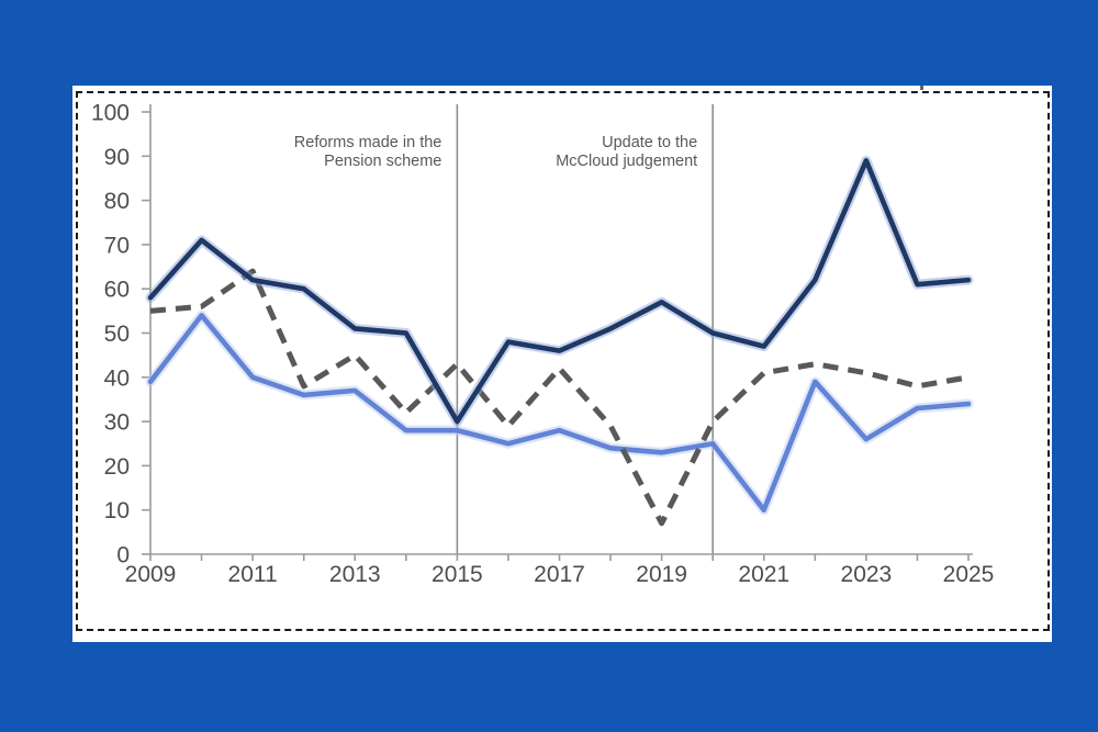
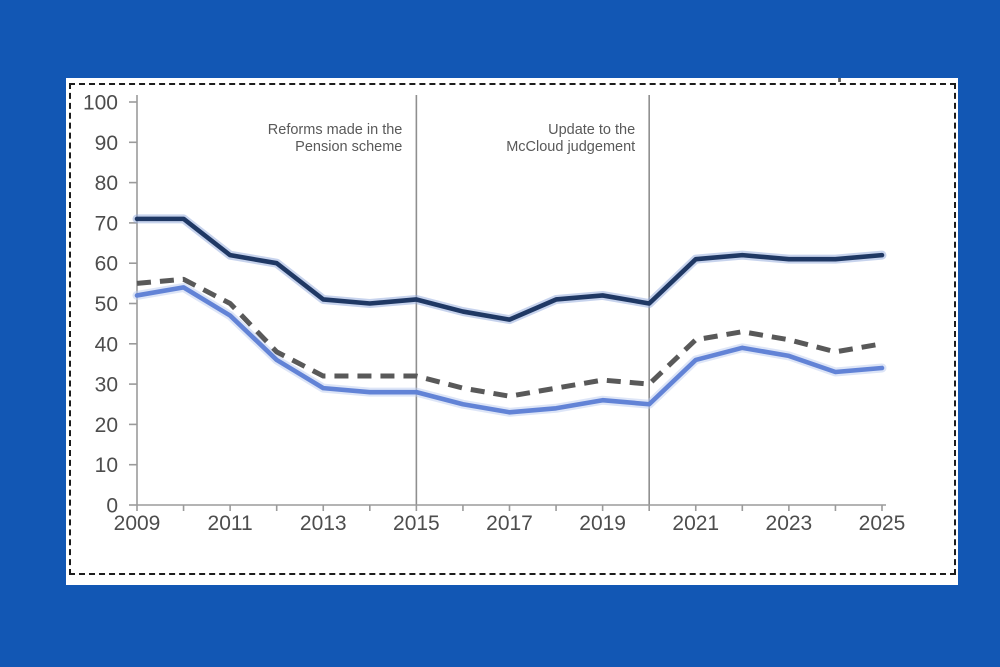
Officers/2009: 58 -> 71
Other Ranks/2009: 39 -> 52
All personnel/2011: 64 -> 50
Other Ranks/2011: 40 -> 47
All personnel/2013: 45 -> 32
Other Ranks/2013: 37 -> 29
Officers/2015: 30 -> 51
All personnel/2015: 43 -> 32
All personnel/2017: 42 -> 27
Other Ranks/2017: 28 -> 23
Officers/2019: 57 -> 52
All personnel/2019: 7 -> 31
Other Ranks/2019: 23 -> 26
Officers/2021: 47 -> 61
Other Ranks/2021: 10 -> 36
Officers/2023: 89 -> 61
Other Ranks/2023: 26 -> 37
